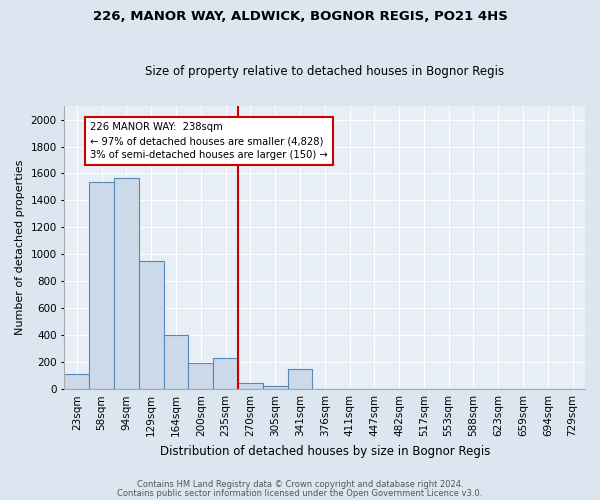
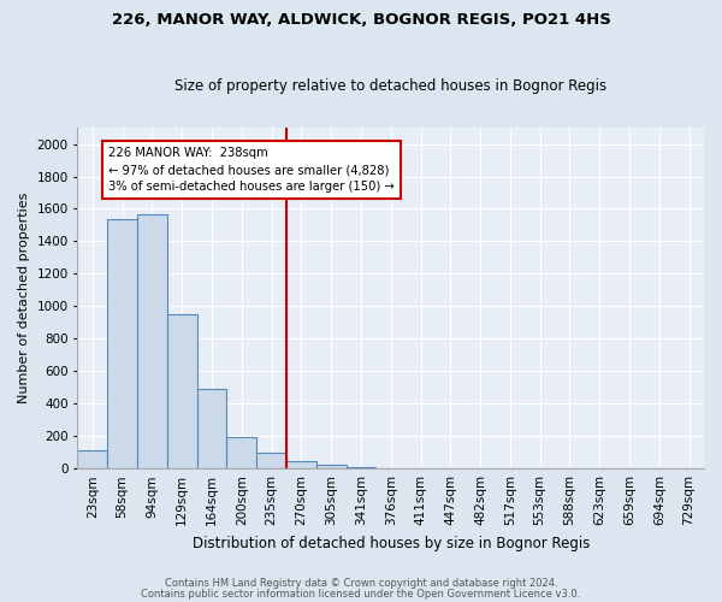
164sqm: 400 -> 490
235sqm: 230 -> 100
341sqm: 150 -> 10
